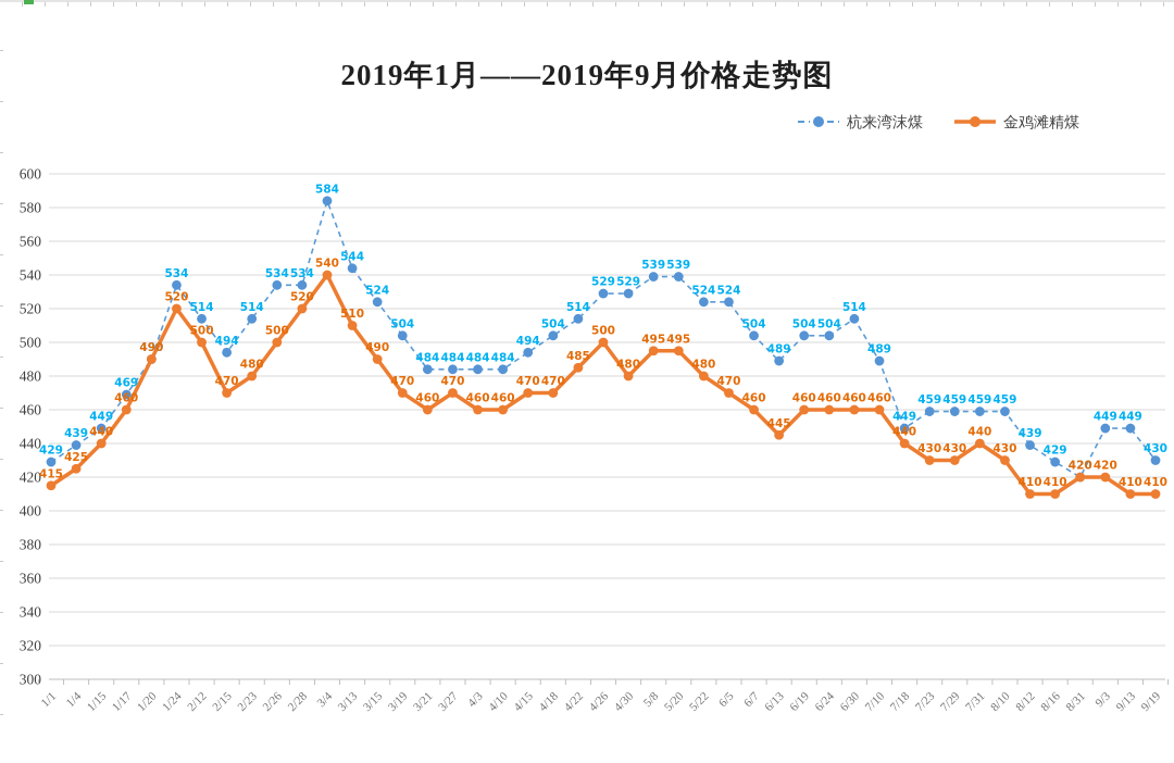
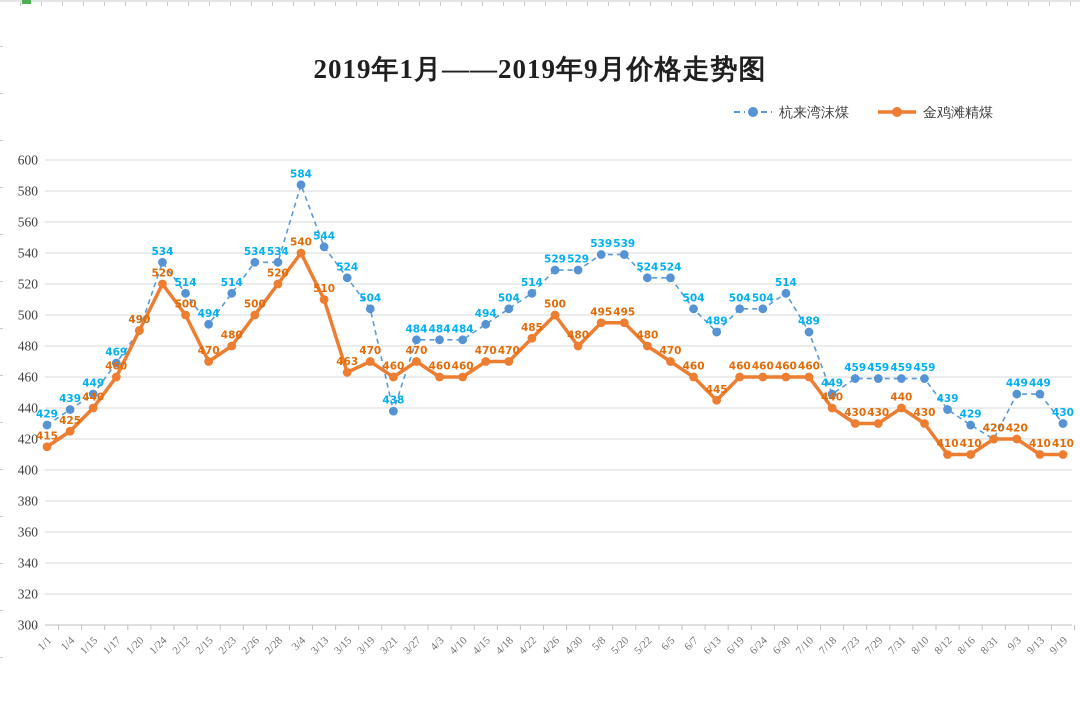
金鸡滩精煤/3/15: 490 -> 463
杭来湾沫煤/3/21: 484 -> 438
